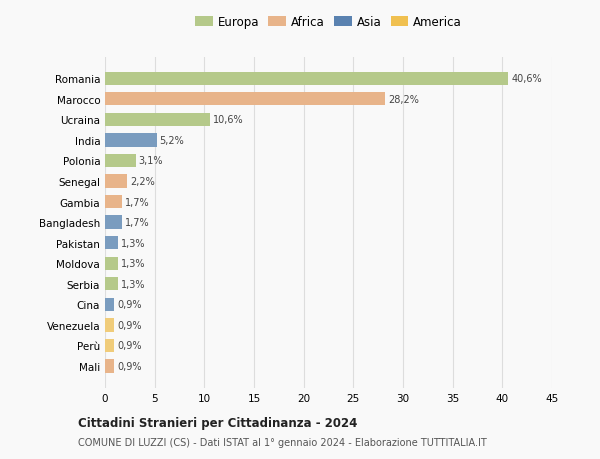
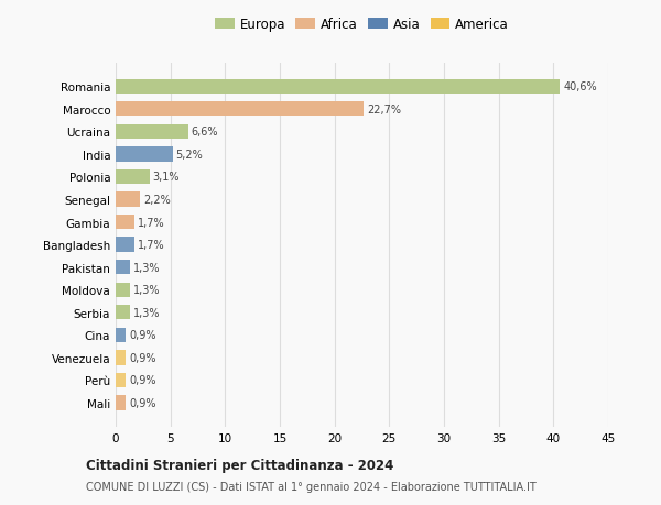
Marocco: 28,2% -> 22,7%
Ucraina: 10,6% -> 6,6%
